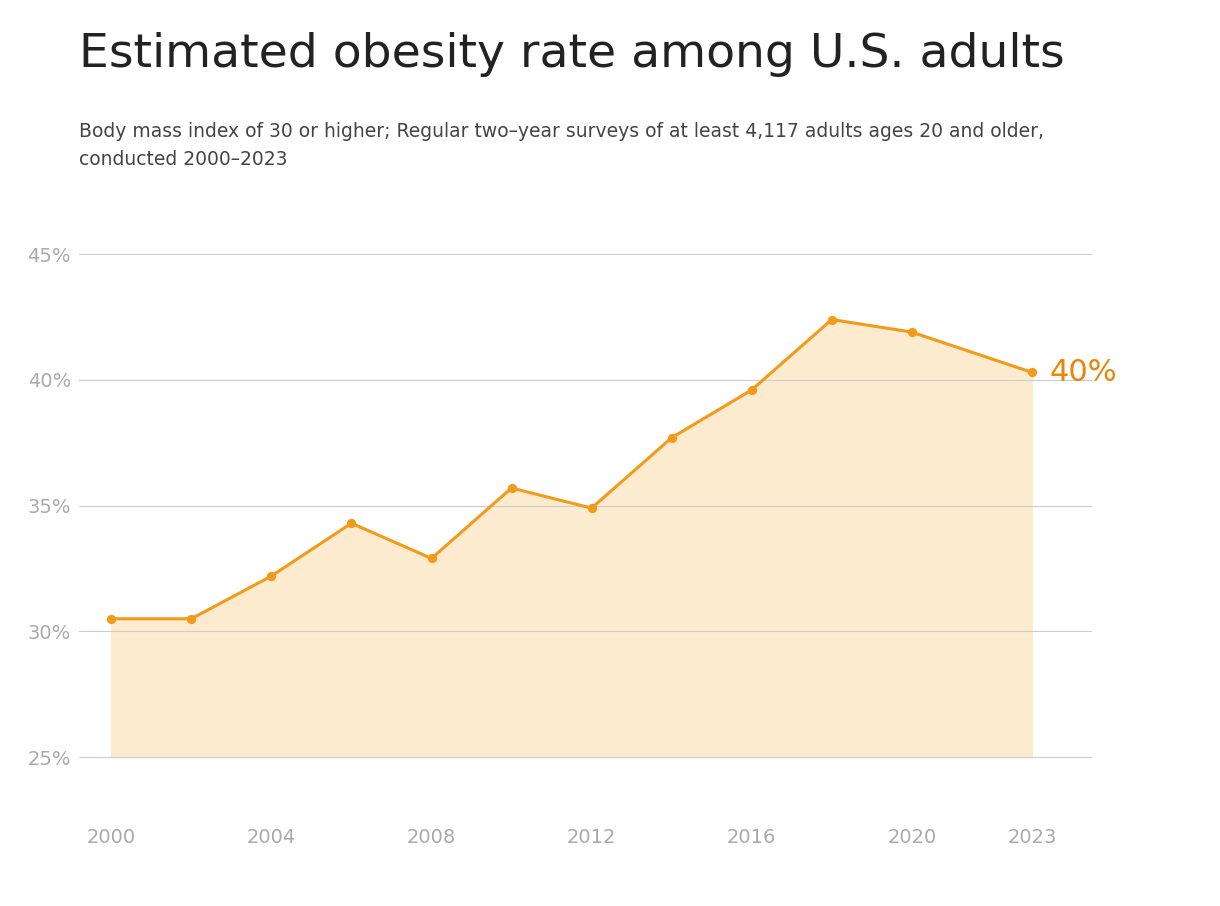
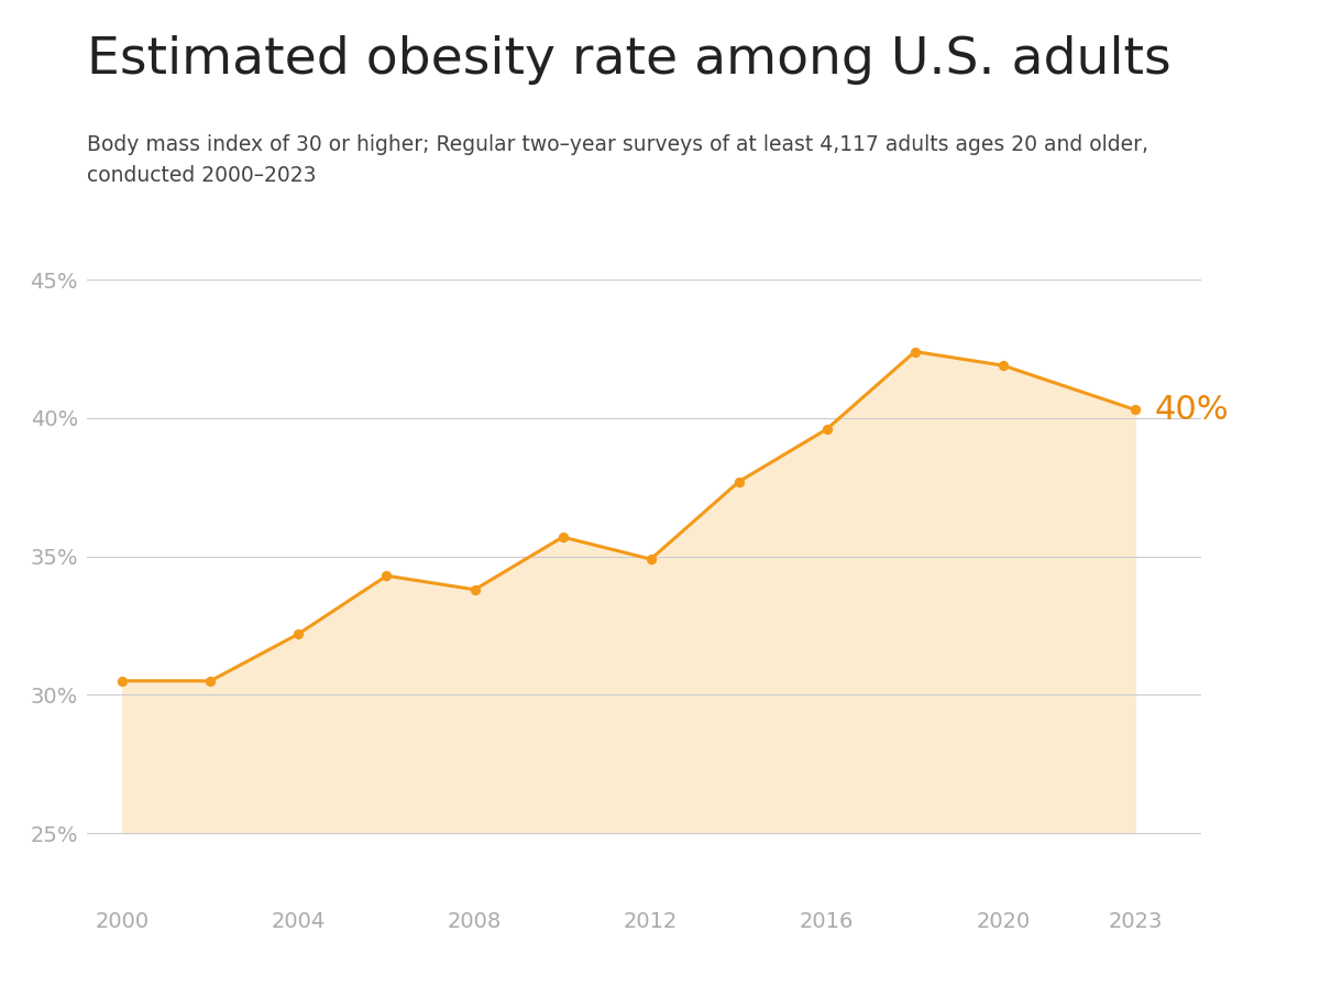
2008: 32.9% -> 33.8%
